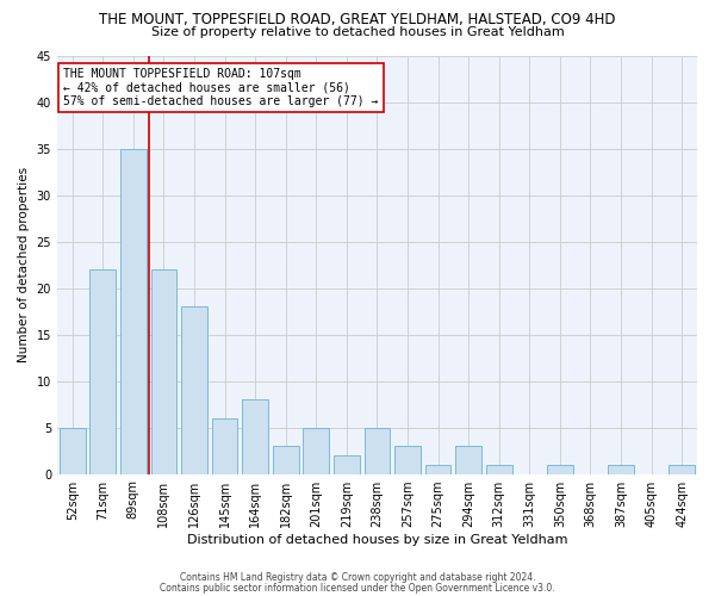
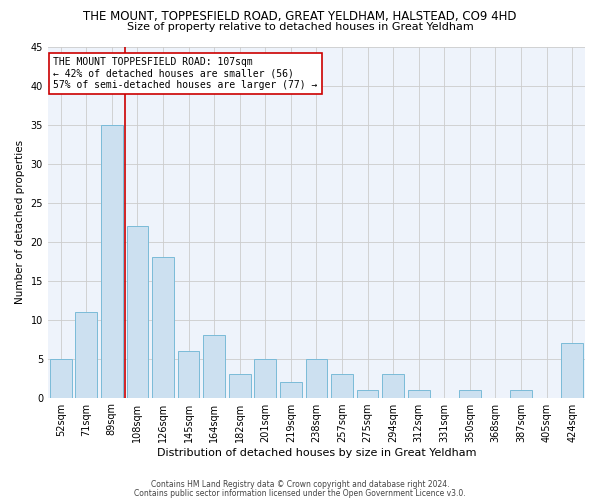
71sqm: 22 -> 11
424sqm: 1 -> 7
